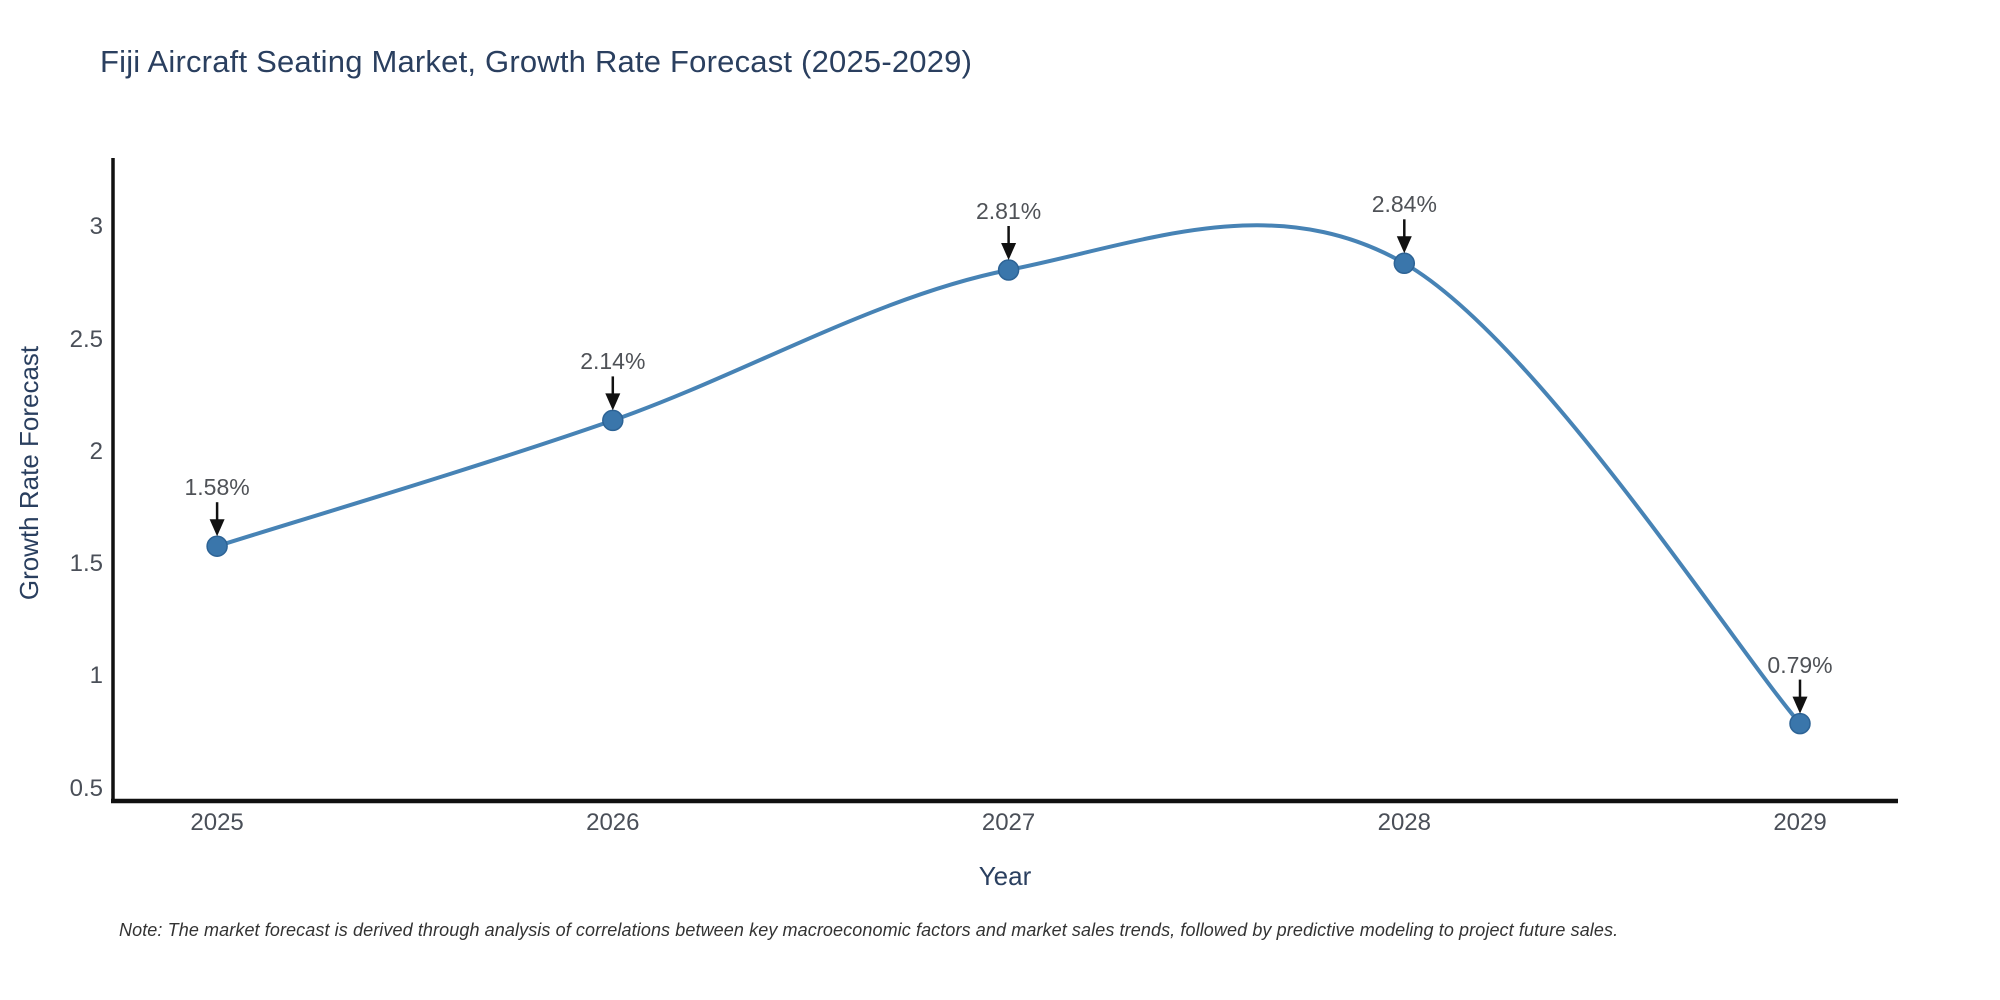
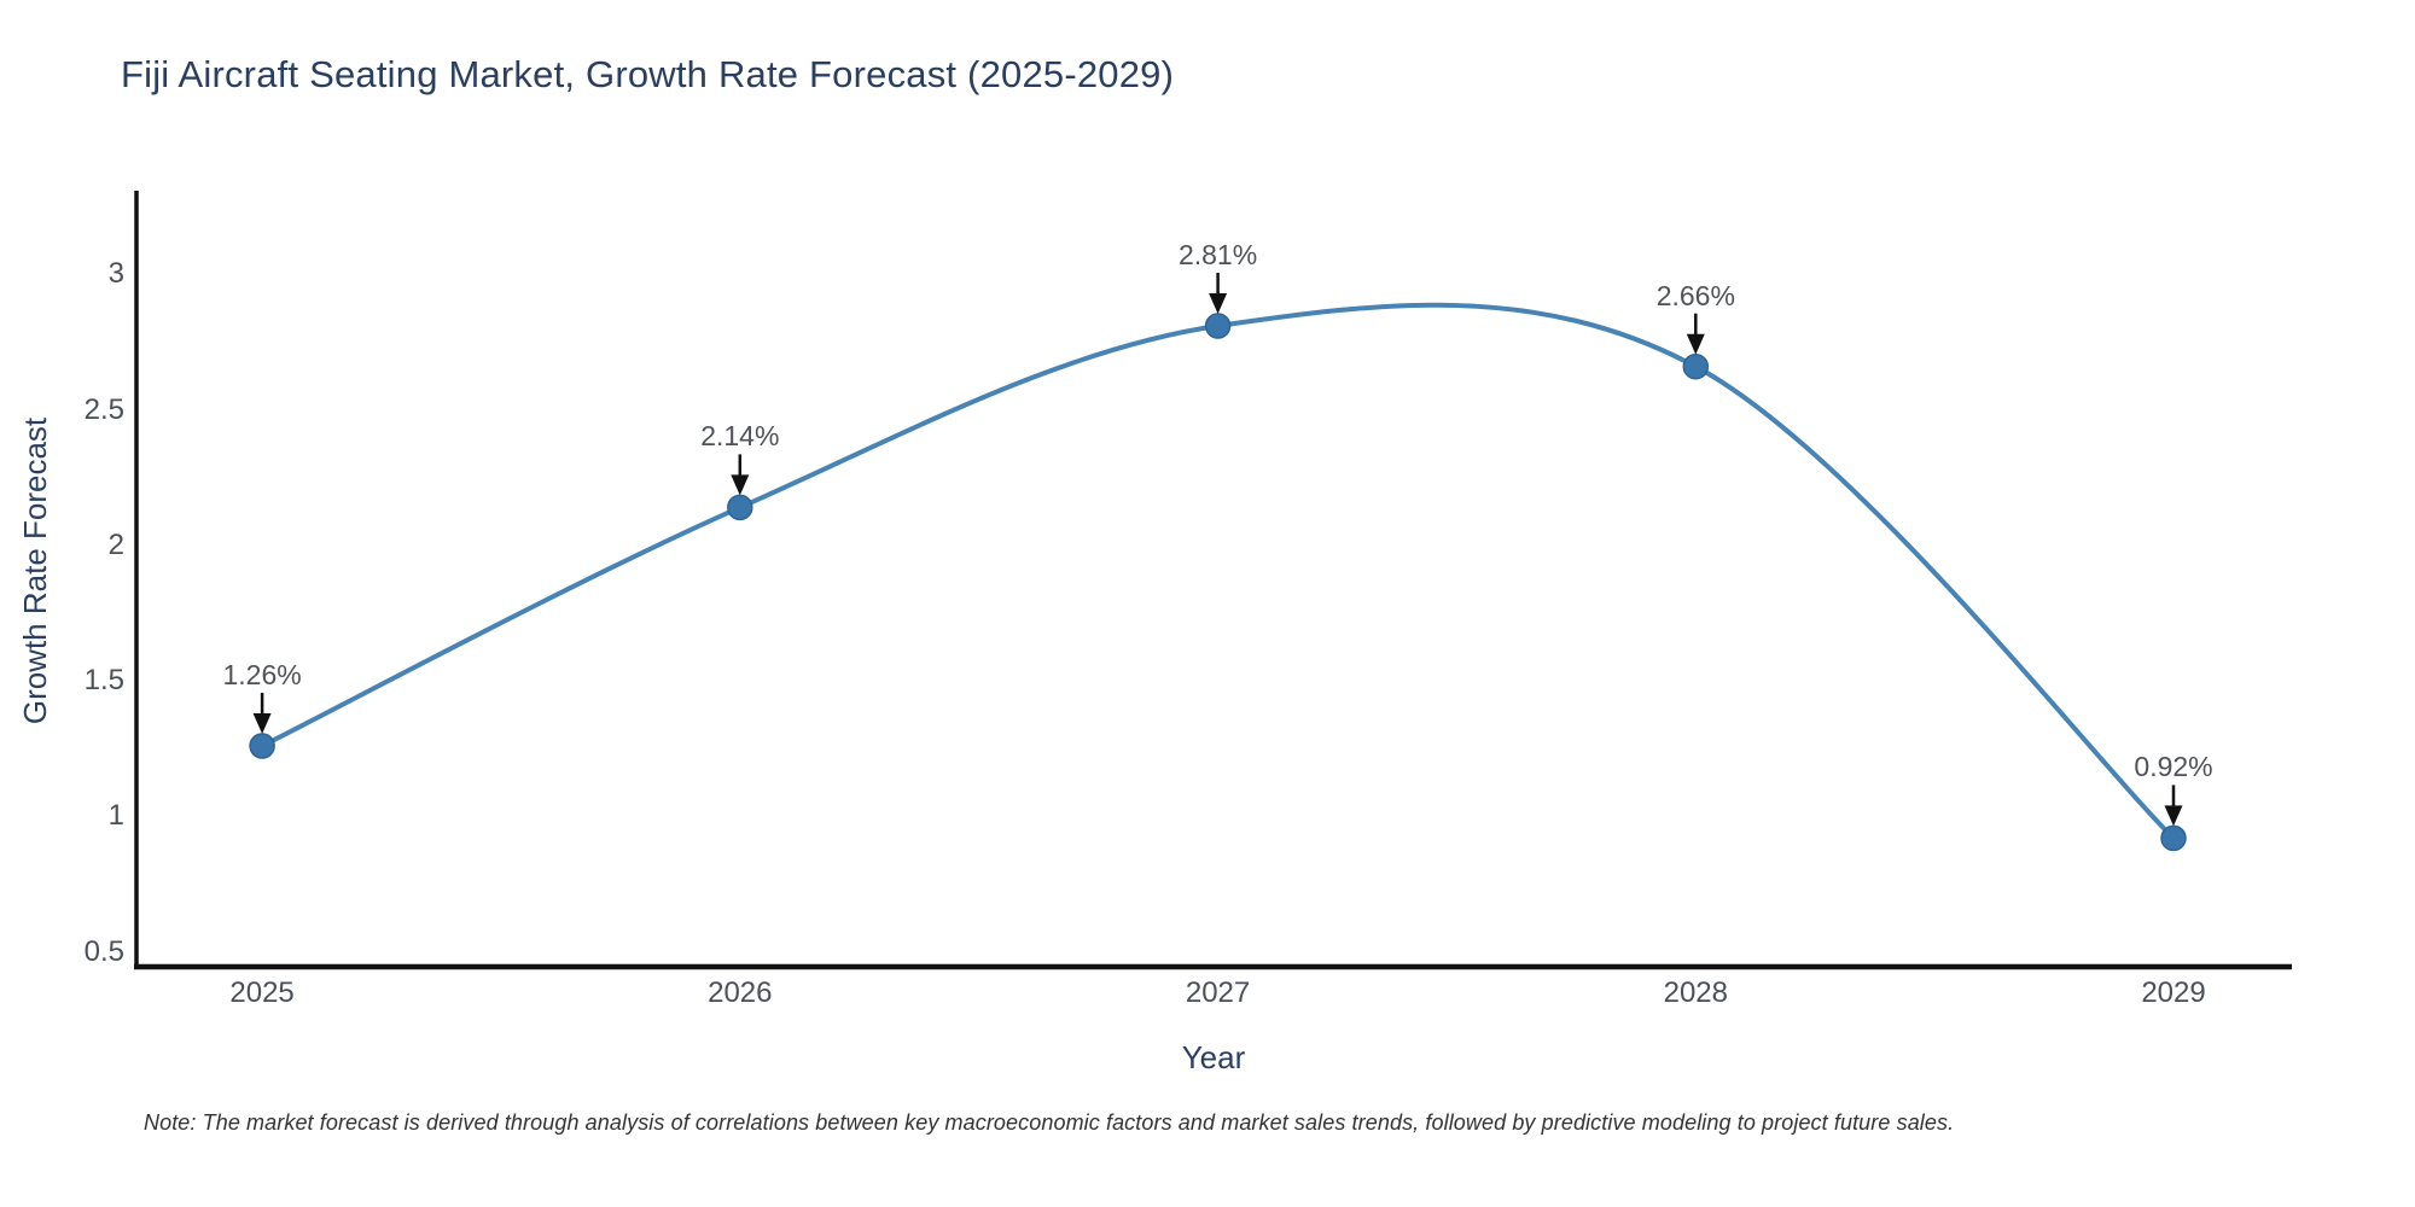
2025: 1.58% -> 1.26%
2028: 2.84% -> 2.66%
2029: 0.79% -> 0.92%
